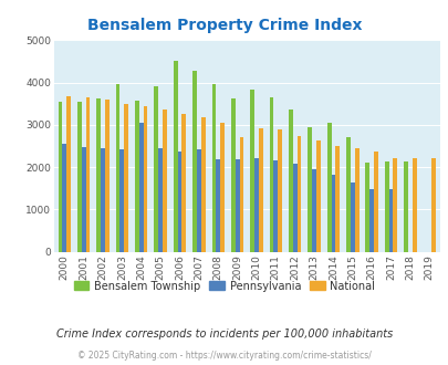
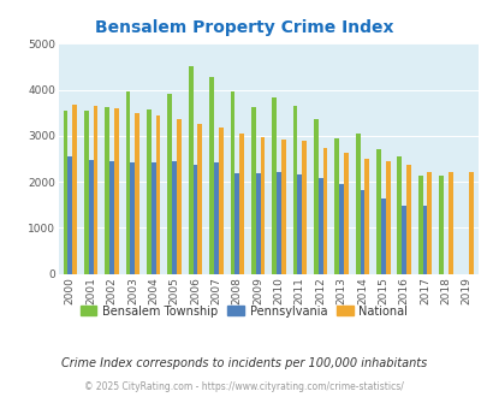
Pennsylvania/2004: 3050 -> 2430
National/2009: 2700 -> 2960
Bensalem Township/2016: 2100 -> 2560
